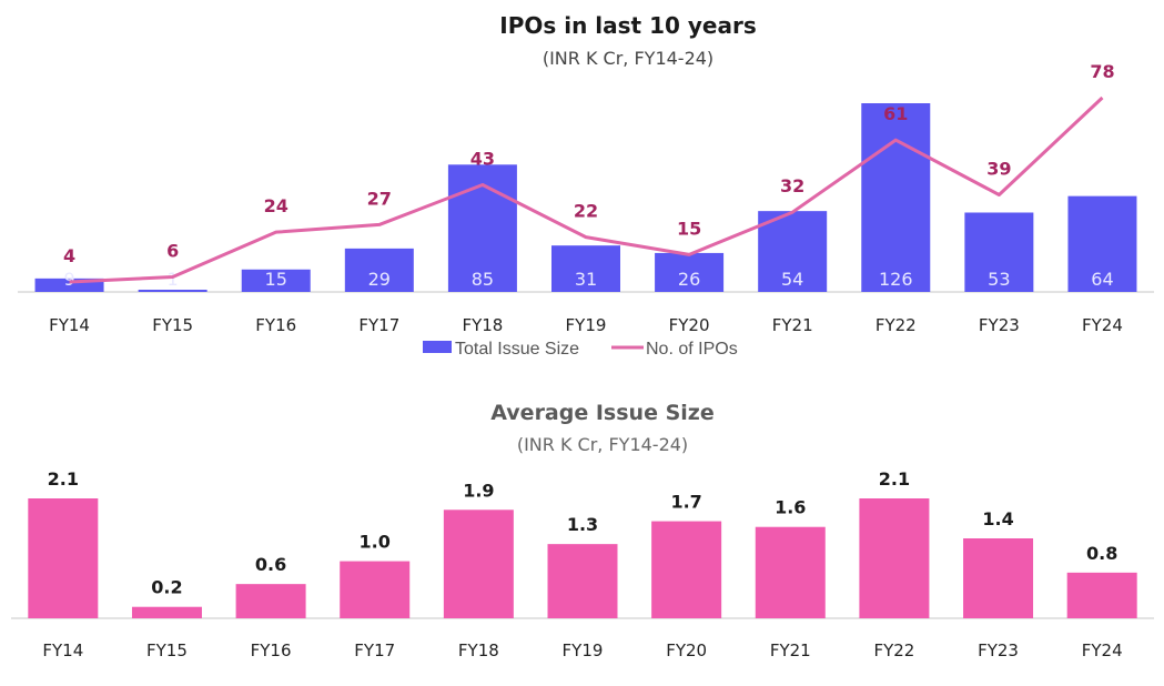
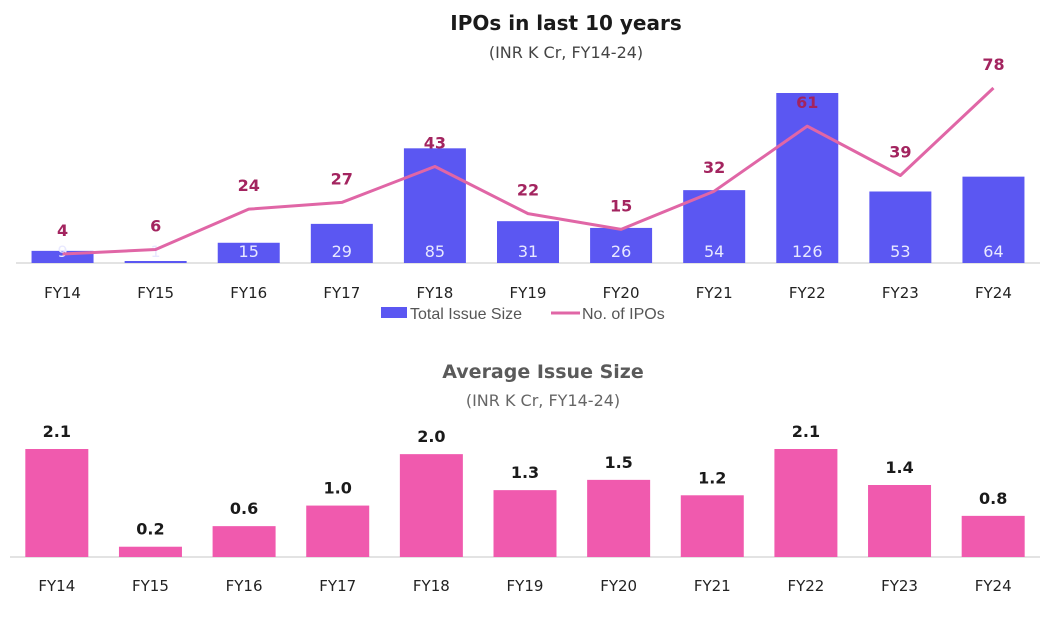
Average Issue Size/FY18: 1.9 -> 2.0
Average Issue Size/FY20: 1.7 -> 1.5
Average Issue Size/FY21: 1.6 -> 1.2
